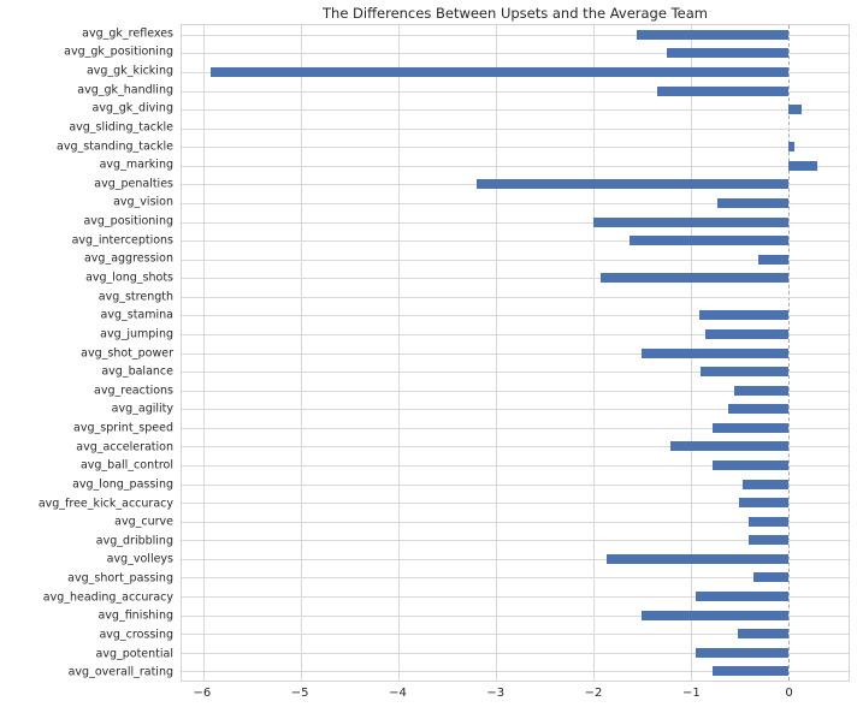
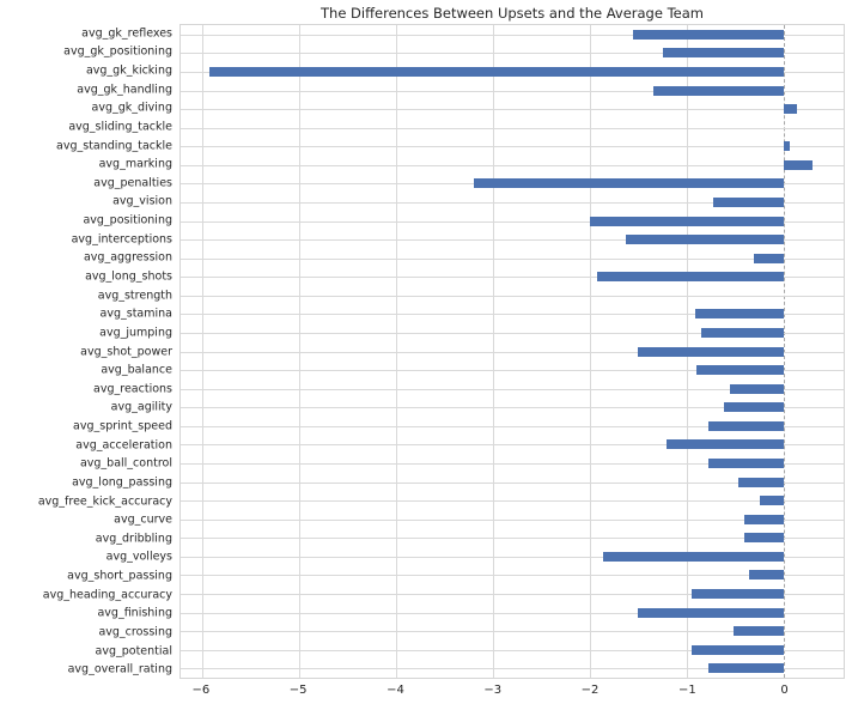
avg_free_kick_accuracy: -0.5 -> -0.2
